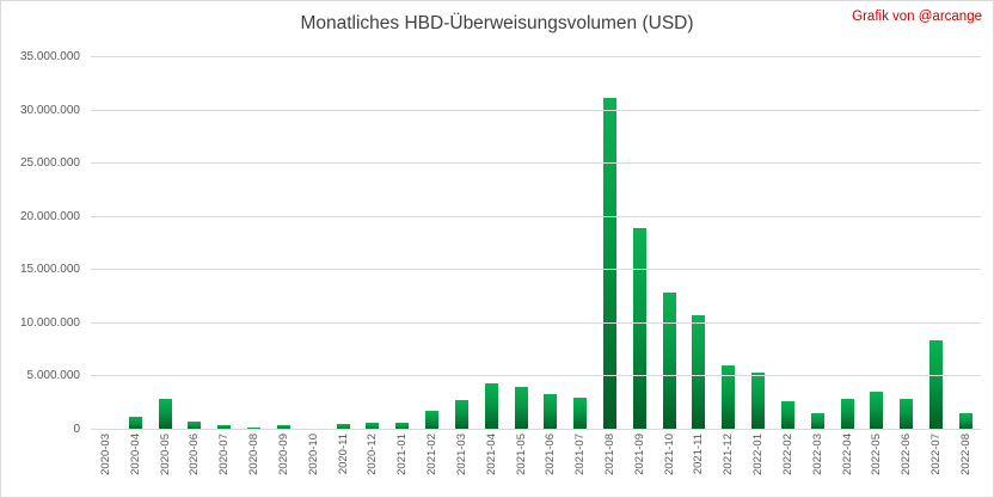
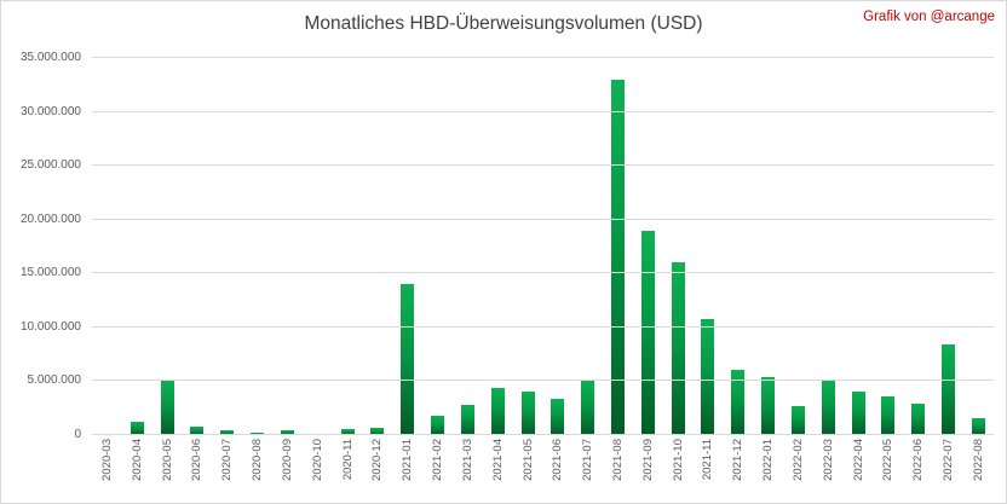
2020-05: 3000000 -> 5000000
2021-01: 1000000 -> 14000000
2021-07: 3000000 -> 5000000
2021-08: 31000000 -> 33000000
2021-10: 13000000 -> 16000000
2022-03: 2000000 -> 5000000
2022-04: 3000000 -> 4000000
